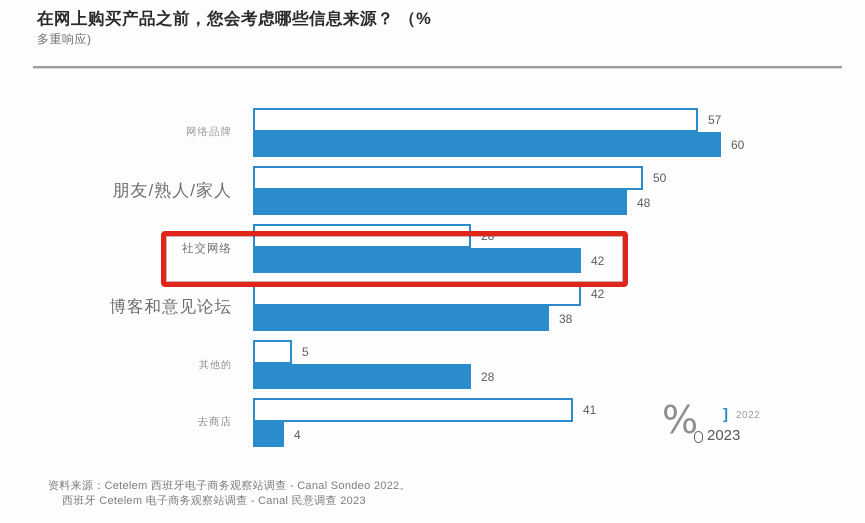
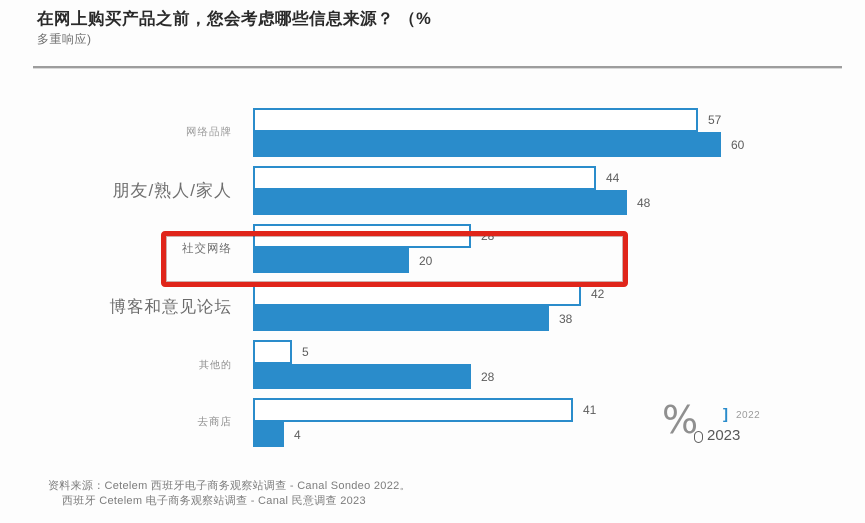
2022/朋友/熟人/家人: 50 -> 44
2023/社交网络: 42 -> 20
